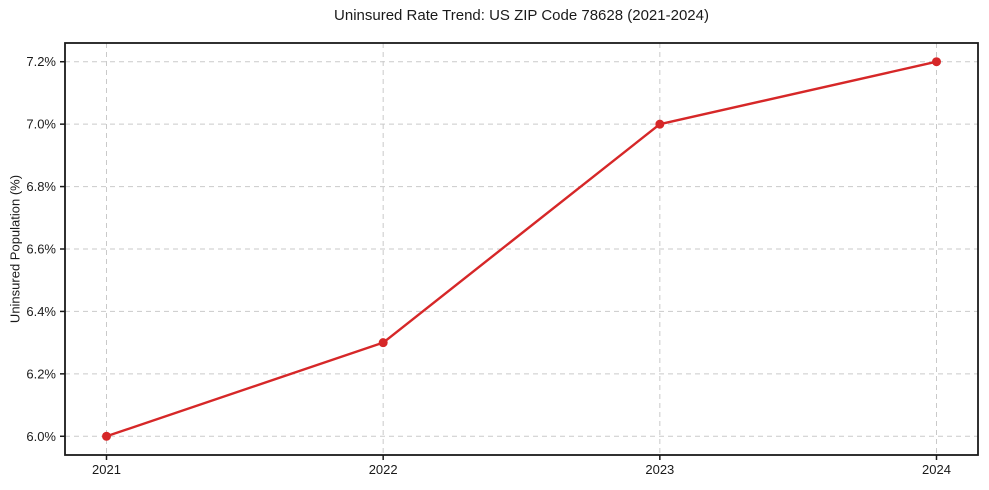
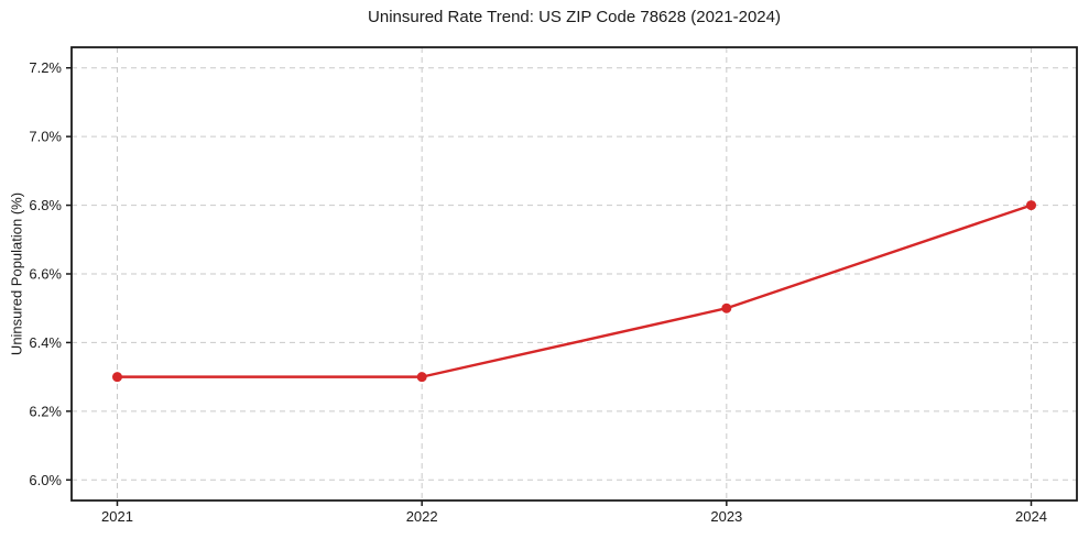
2021: 6.0% -> 6.3%
2023: 7.0% -> 6.5%
2024: 7.2% -> 6.8%
